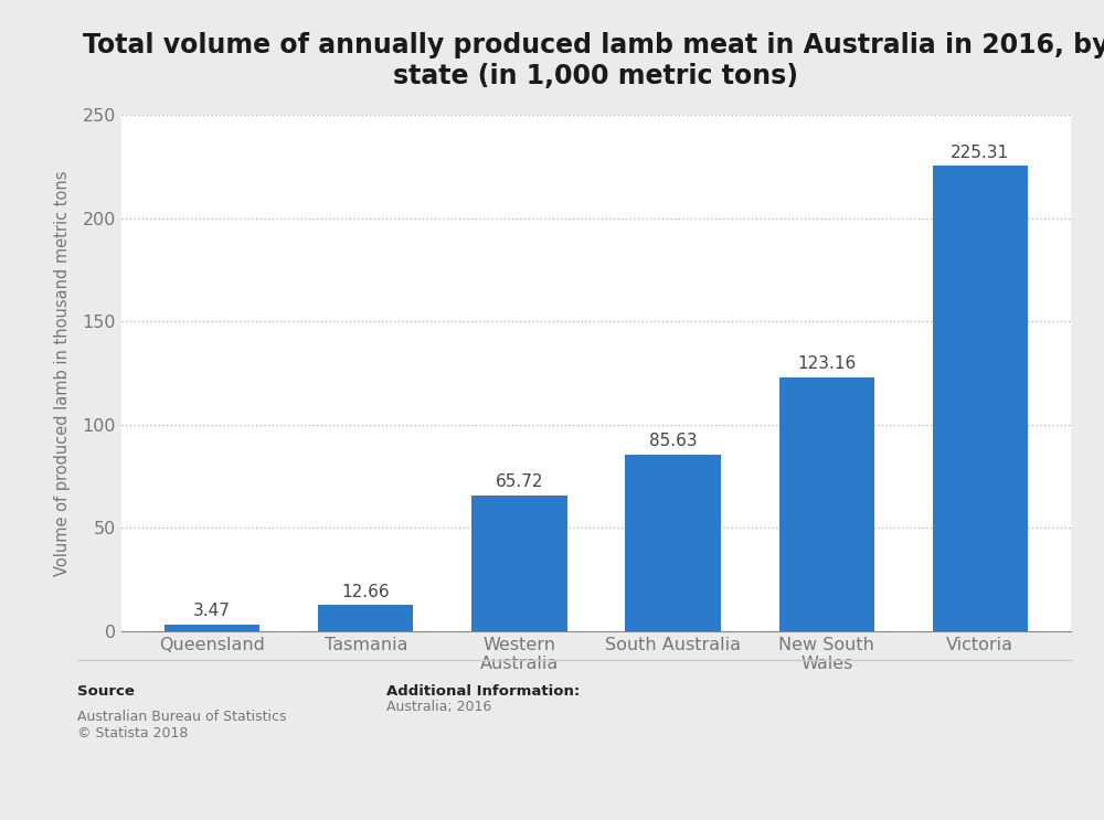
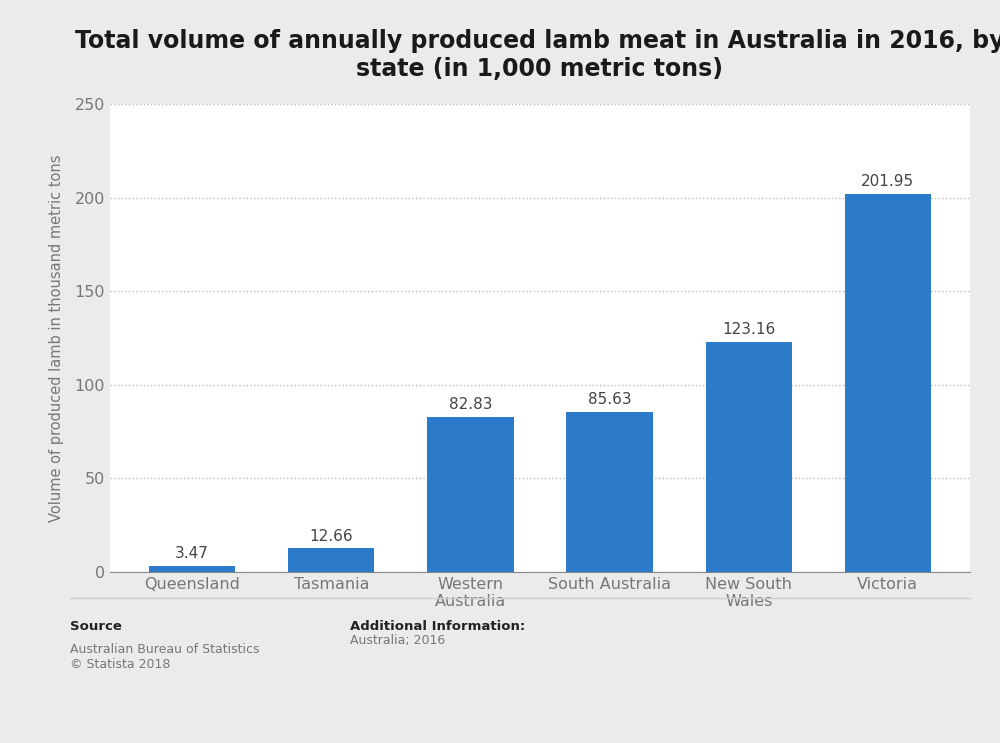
Western Australia: 65.72 -> 82.83
Victoria: 225.31 -> 201.95
